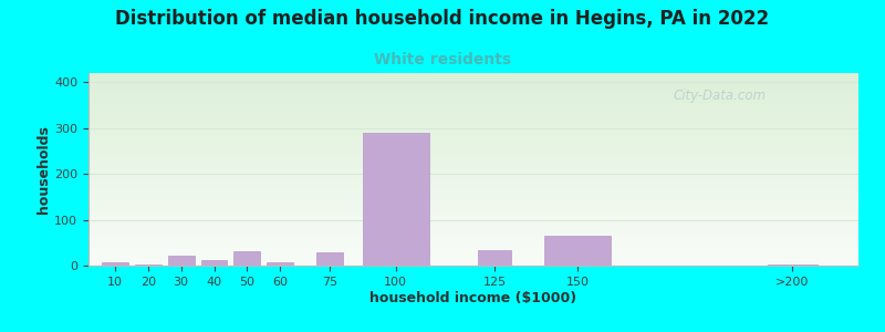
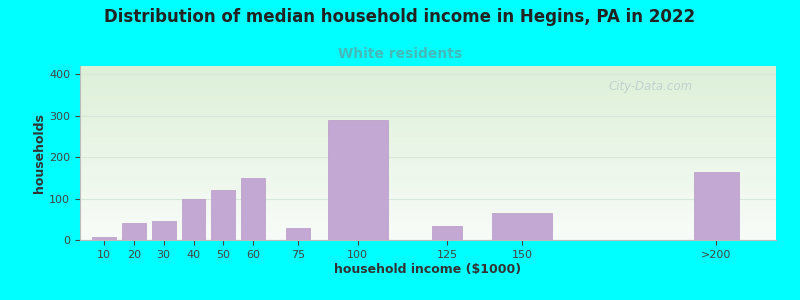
20: 2 -> 40
30: 22 -> 45
40: 12 -> 100
50: 32 -> 120
60: 8 -> 150
>200: 3 -> 165
